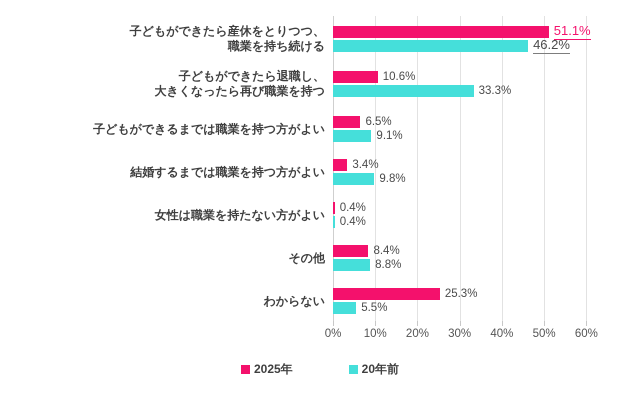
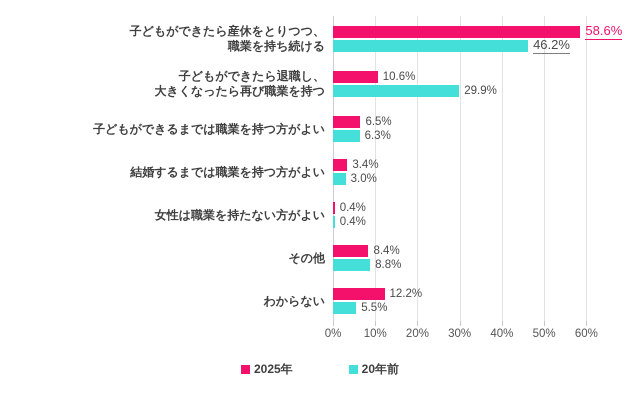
2025年/子どもができたら産休をとりつつ、 職業を持ち続ける: 51.1% -> 58.6%
20年前/子どもができたら退職し、 大きくなったら再び職業を持つ: 33.3% -> 29.9%
20年前/子どもができるまでは職業を持つ方がよい: 9.1% -> 6.3%
20年前/結婚するまでは職業を持つ方がよい: 9.8% -> 3.0%
2025年/わからない: 25.3% -> 12.2%
